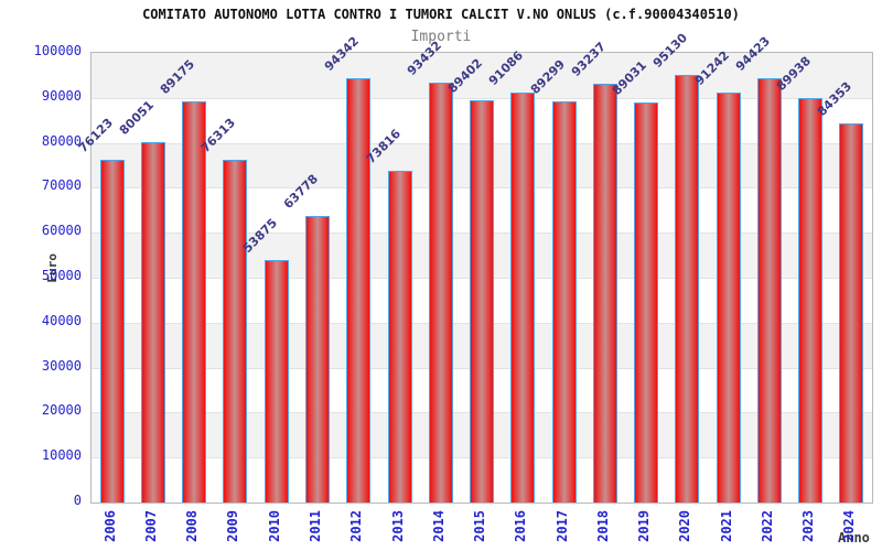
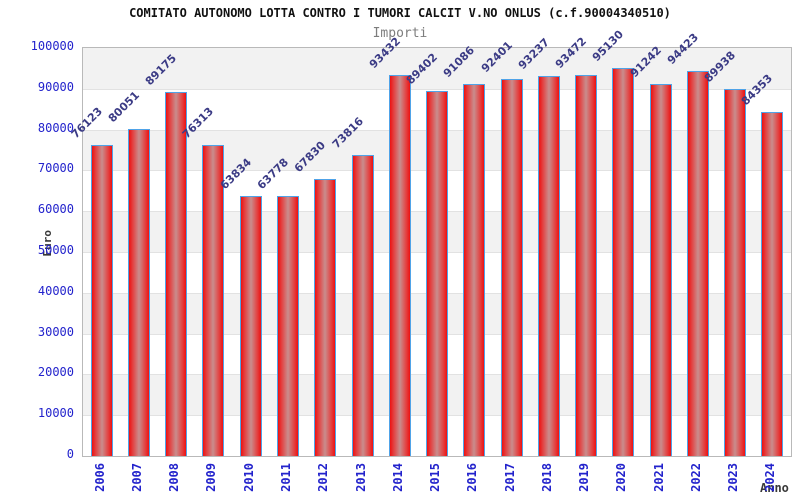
2010: 53875 -> 63834
2012: 94342 -> 67830
2017: 89299 -> 92401
2019: 89031 -> 93472
